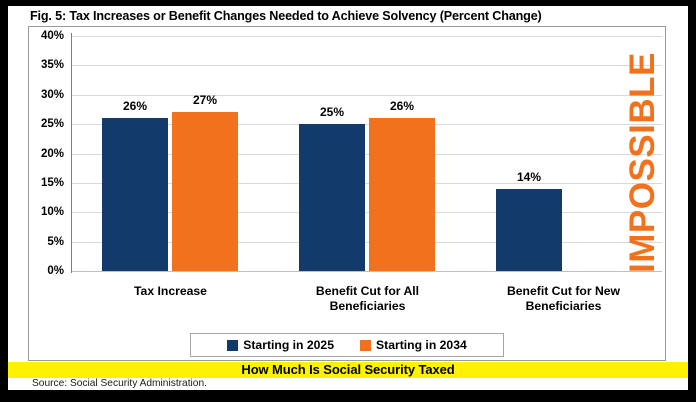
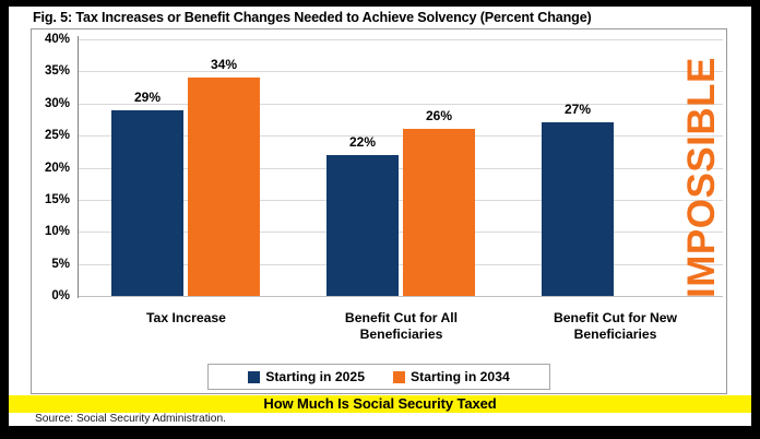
Starting in 2025/Tax Increase: 26% -> 29%
Starting in 2034/Tax Increase: 27% -> 34%
Starting in 2025/Benefit Cut for All Beneficiaries: 25% -> 22%
Starting in 2025/Benefit Cut for New Beneficiaries: 14% -> 27%
